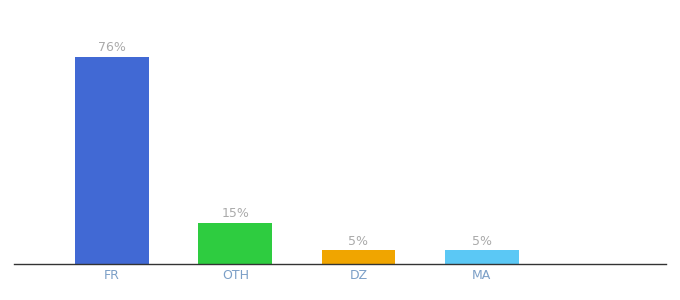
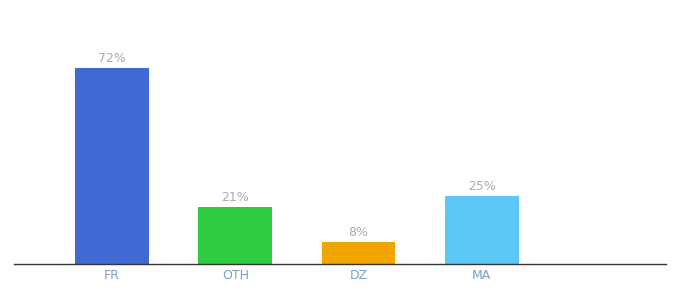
FR: 76% -> 72%
OTH: 15% -> 21%
DZ: 5% -> 8%
MA: 5% -> 25%
